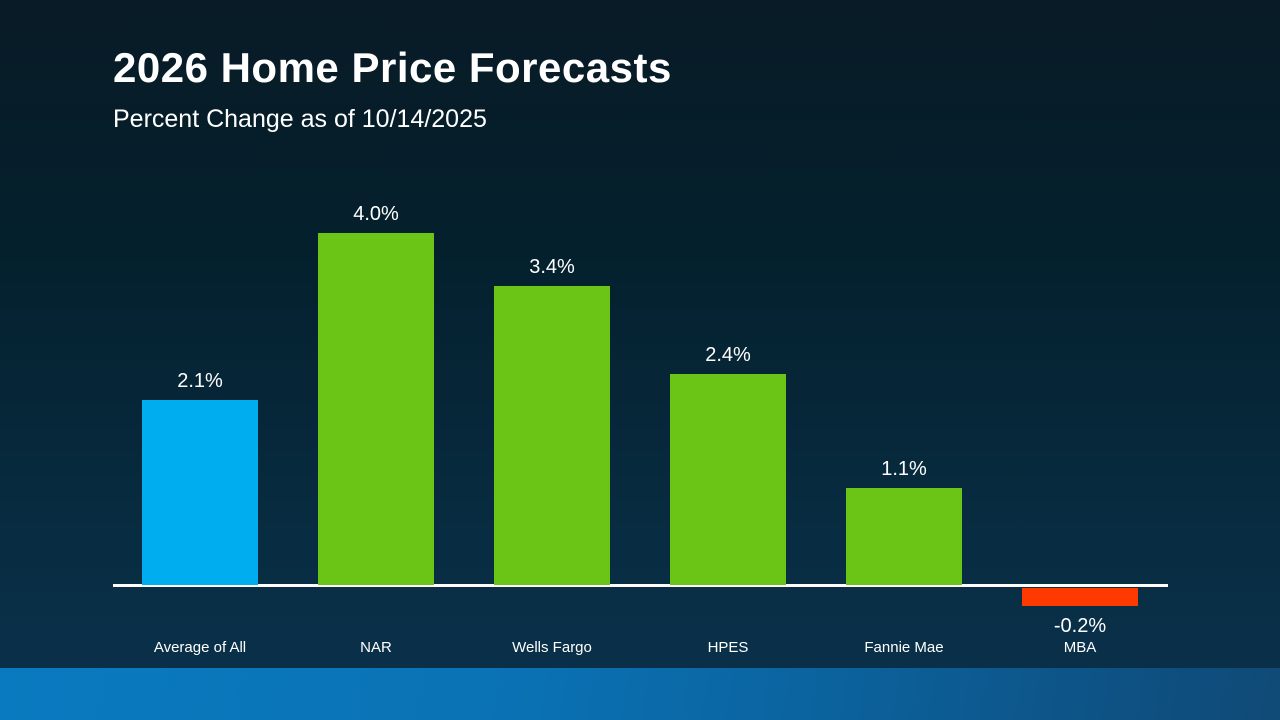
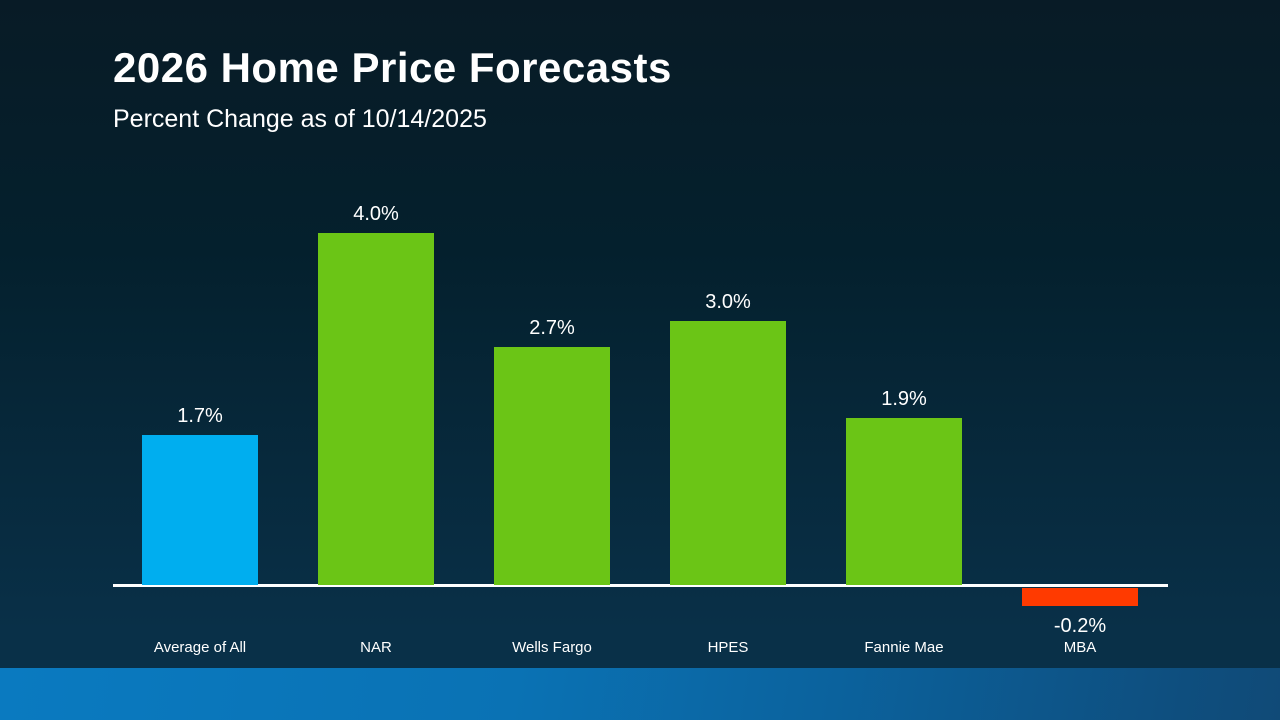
Average of All: 2.1% -> 1.7%
Wells Fargo: 3.4% -> 2.7%
HPES: 2.4% -> 3.0%
Fannie Mae: 1.1% -> 1.9%
